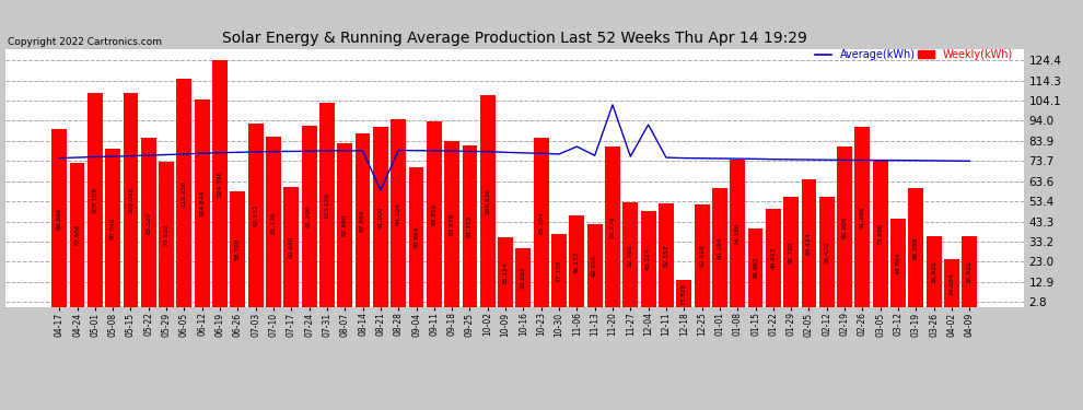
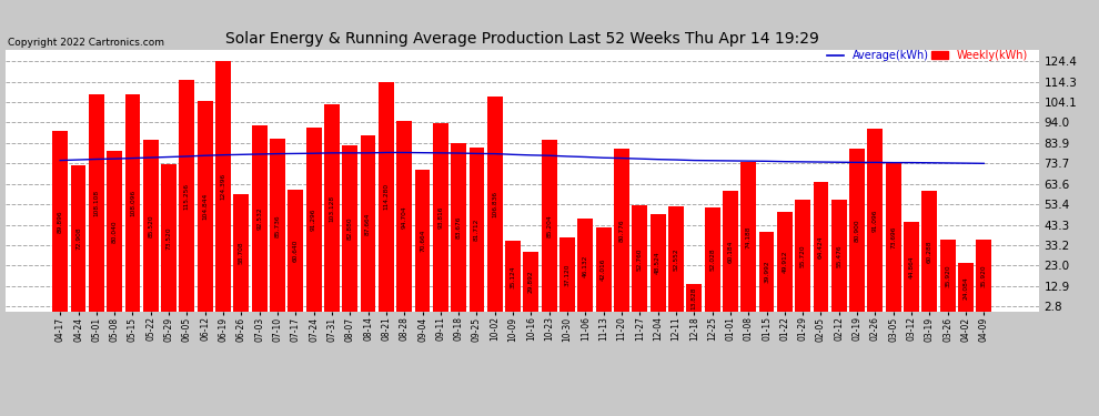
Weekly(kWh)/08-21: 91 -> 114
Average(kWh)/08-21: 59 -> 79
Average(kWh)/11-06: 81 -> 77
Average(kWh)/11-20: 102 -> 76
Average(kWh)/12-04: 92 -> 76
